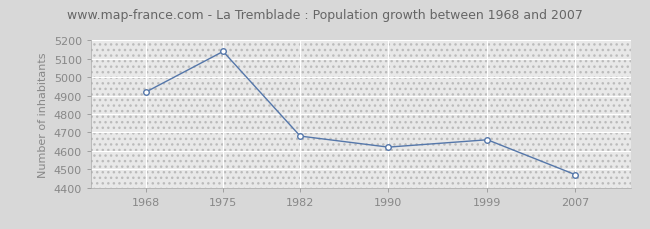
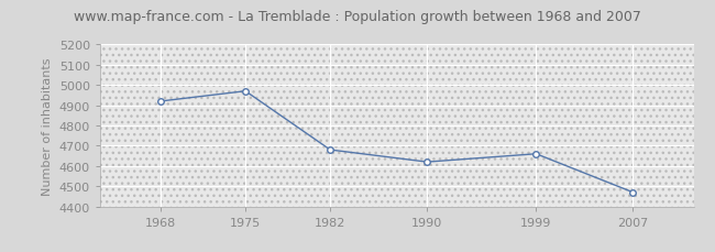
1975: 5140 -> 4970
